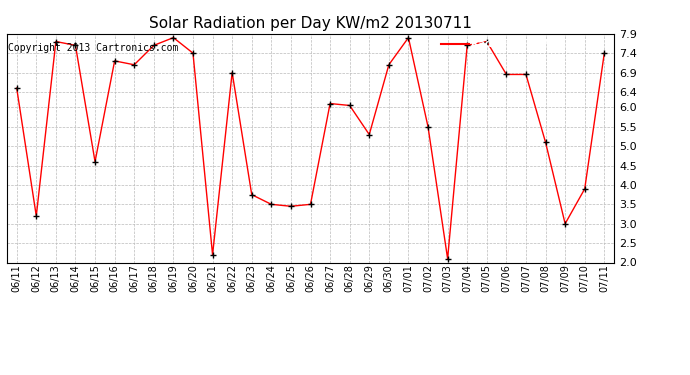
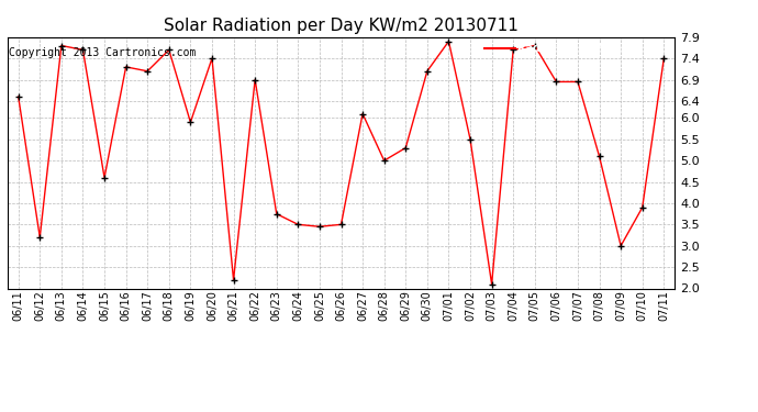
06/19: 7.80 -> 5.90
06/28: 6.05 -> 5.00
